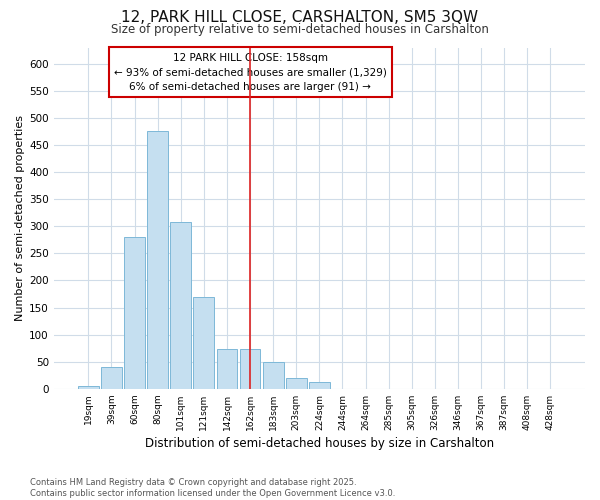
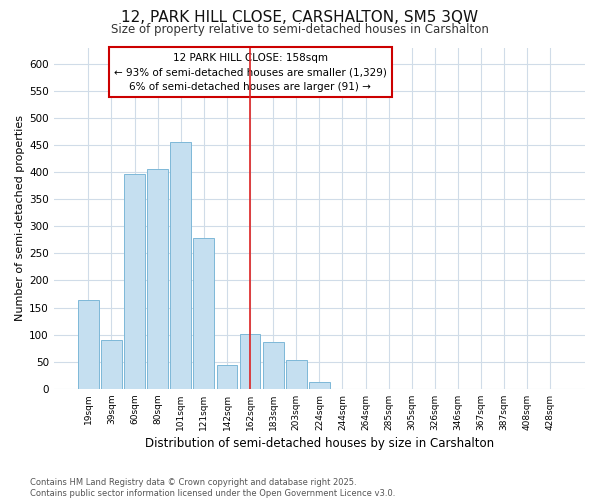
19sqm: 5 -> 164
39sqm: 41 -> 90
60sqm: 280 -> 396
80sqm: 475 -> 406
101sqm: 307 -> 456
121sqm: 170 -> 278
142sqm: 73 -> 44
162sqm: 73 -> 102
183sqm: 50 -> 86
203sqm: 20 -> 54
